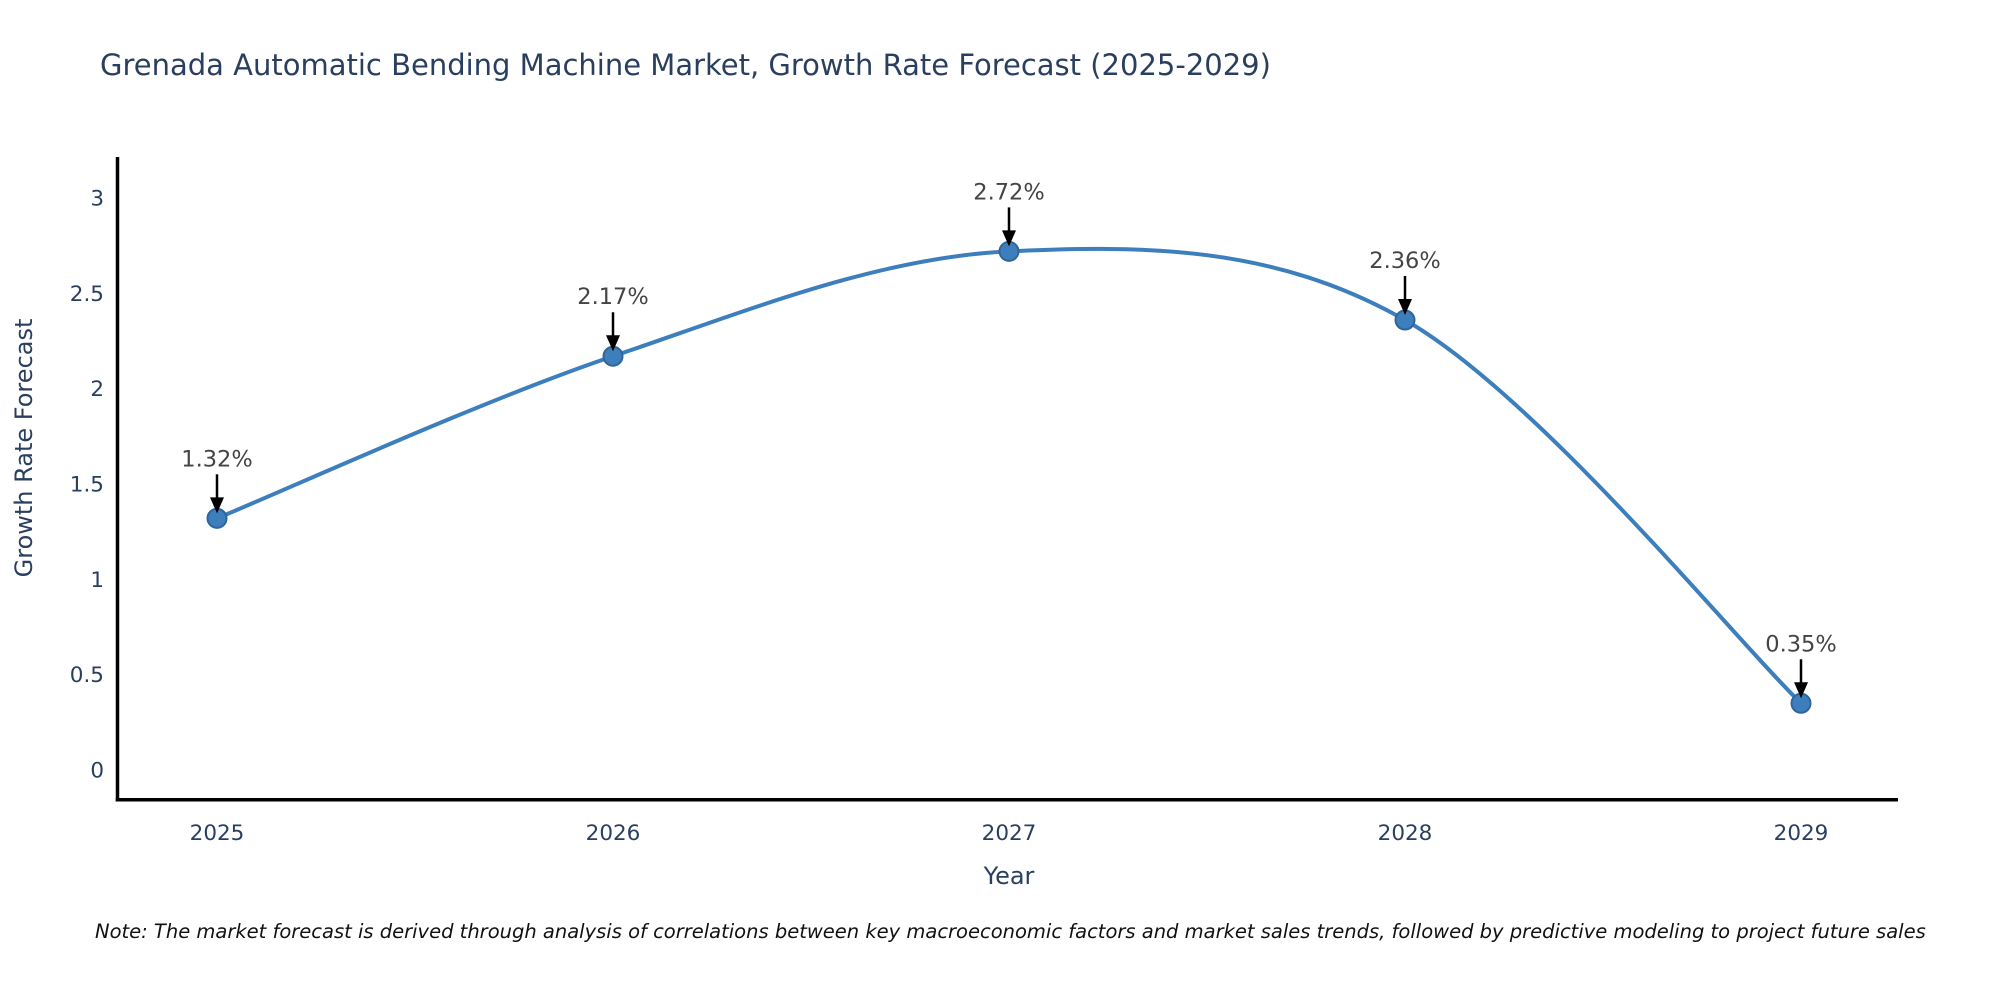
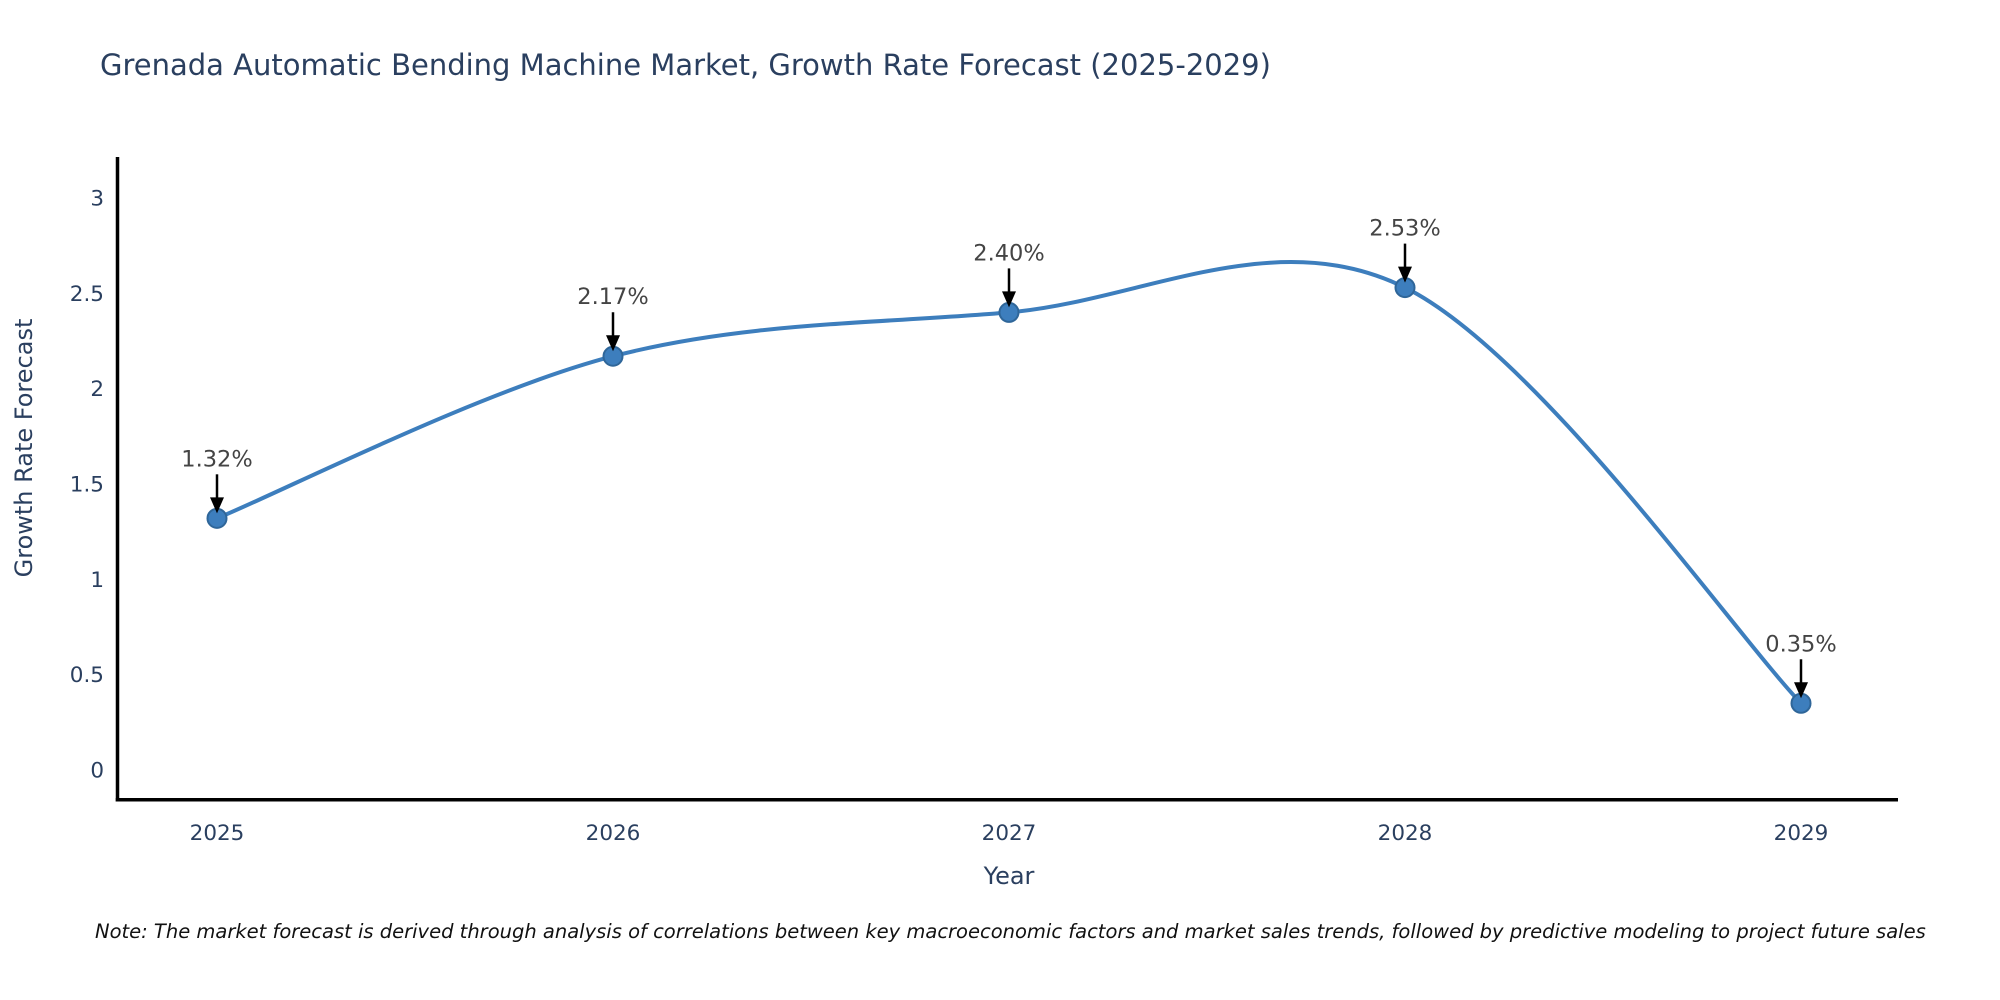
2027: 2.72% -> 2.40%
2028: 2.36% -> 2.53%
